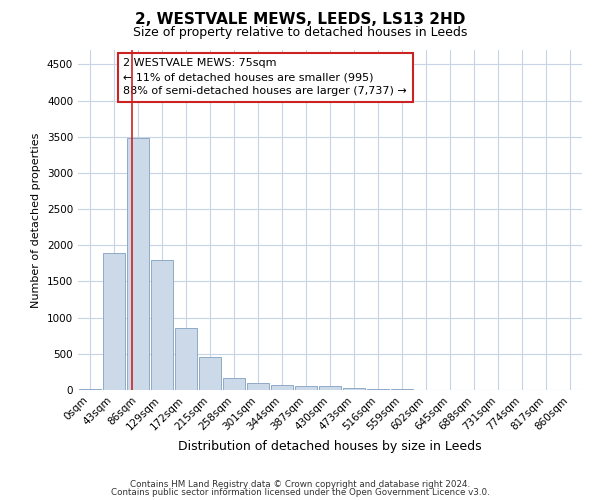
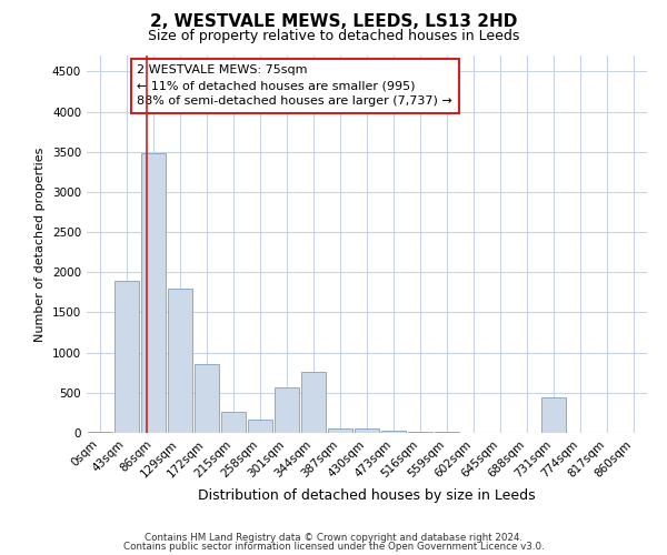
215sqm: 450 -> 260
301sqm: 100 -> 560
344sqm: 70 -> 760
731sqm: 0 -> 440
